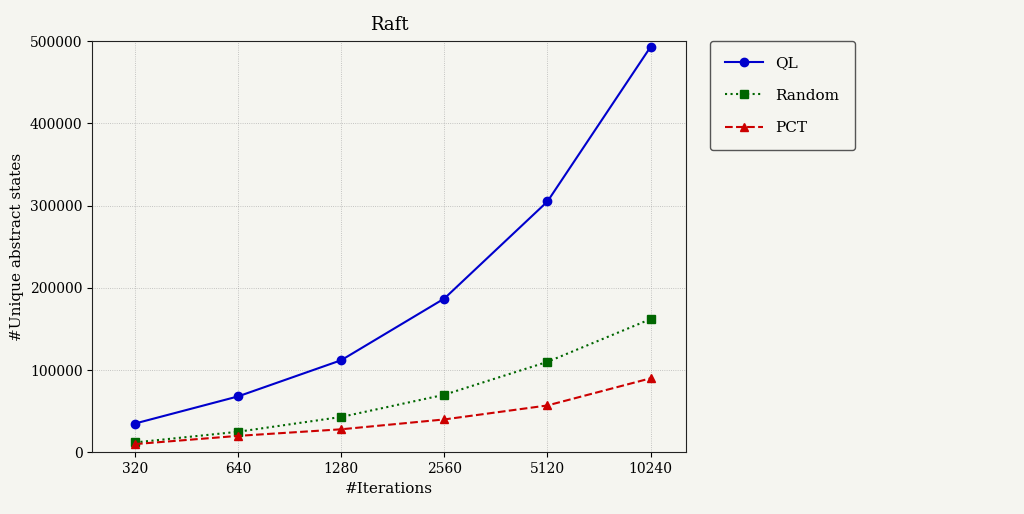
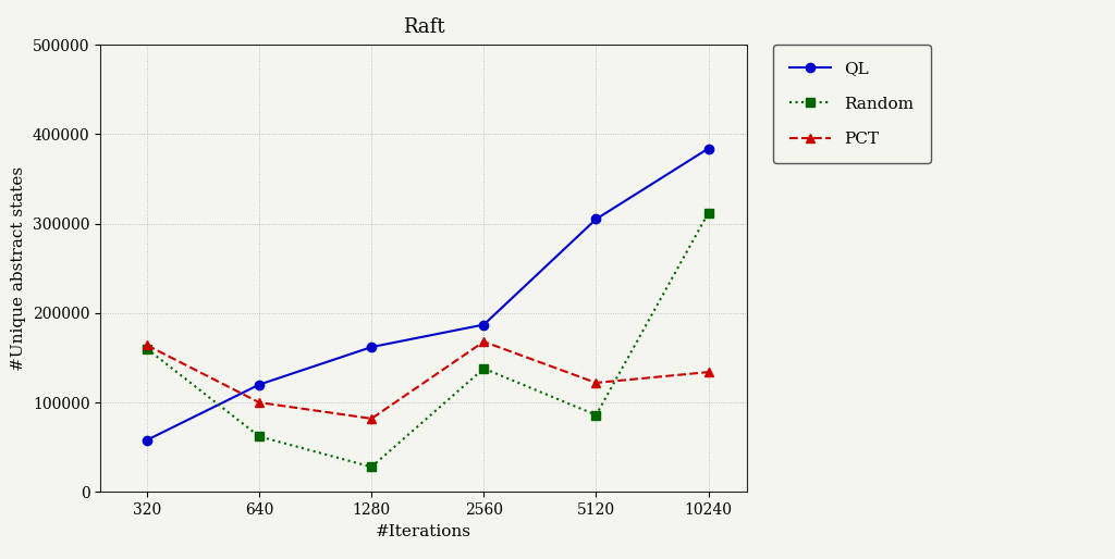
QL/320: 35000 -> 58000
Random/320: 12000 -> 160000
PCT/320: 10000 -> 164000
QL/640: 68000 -> 120000
Random/640: 25000 -> 62000
PCT/640: 20000 -> 100000
QL/1280: 112000 -> 162000
Random/1280: 43000 -> 28000
PCT/1280: 28000 -> 82000
Random/2560: 70000 -> 138000
PCT/2560: 40000 -> 168000
Random/5120: 110000 -> 86000
PCT/5120: 57000 -> 122000
QL/10240: 493000 -> 384000
Random/10240: 162000 -> 312000
PCT/10240: 90000 -> 134000
